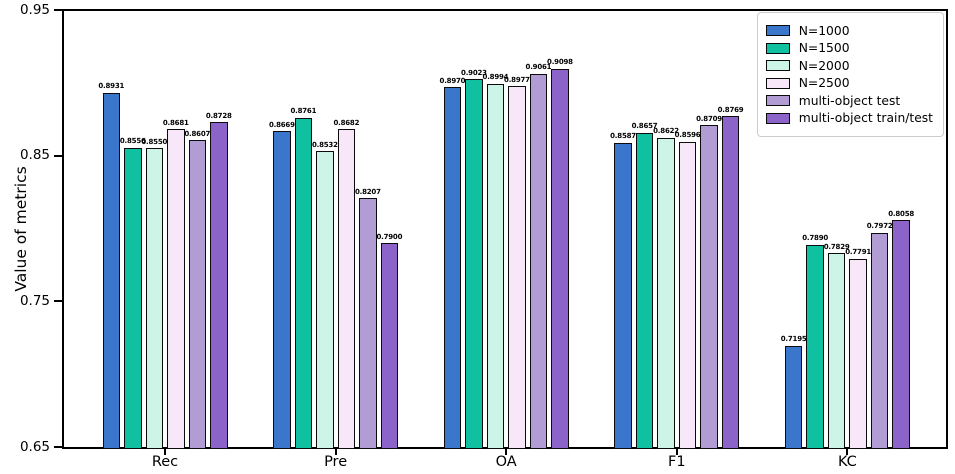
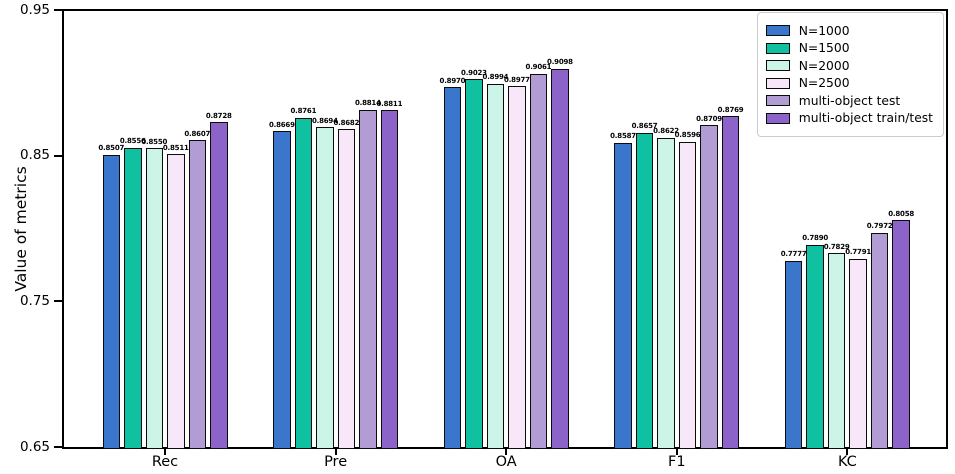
N=1000/Rec: 0.8931 -> 0.8507
N=2500/Rec: 0.8681 -> 0.8511
N=2000/Pre: 0.8532 -> 0.8694
multi-object test/Pre: 0.8207 -> 0.8814
multi-object train/test/Pre: 0.7900 -> 0.8811
N=1000/KC: 0.7195 -> 0.7777
